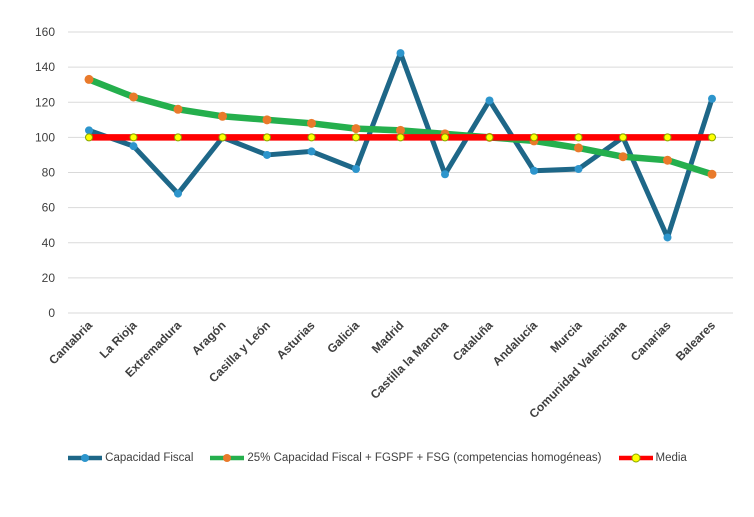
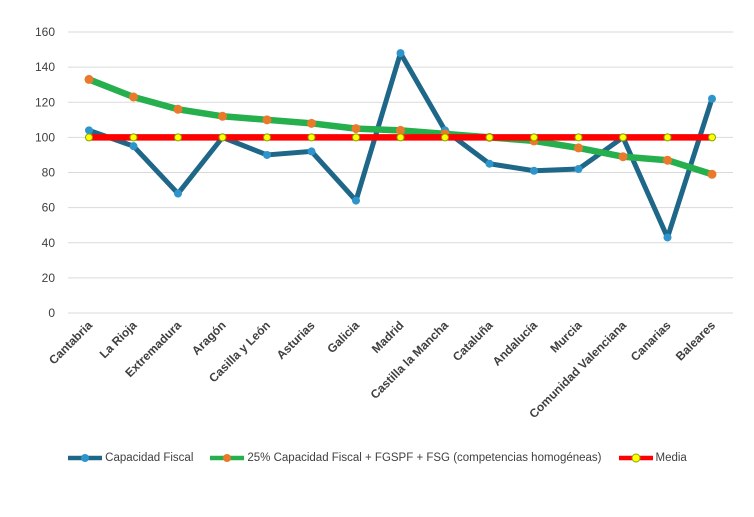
Capacidad Fiscal/Galicia: 82 -> 64
Capacidad Fiscal/Castilla la Mancha: 79 -> 104
Capacidad Fiscal/Cataluña: 121 -> 85
